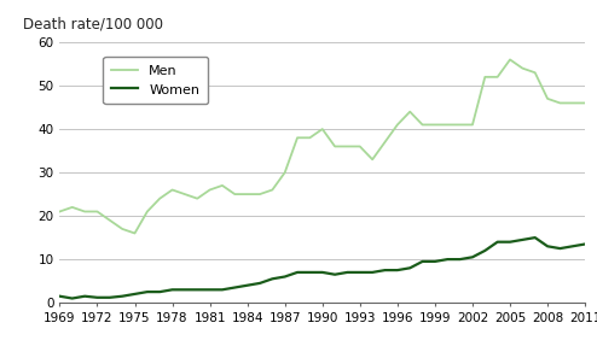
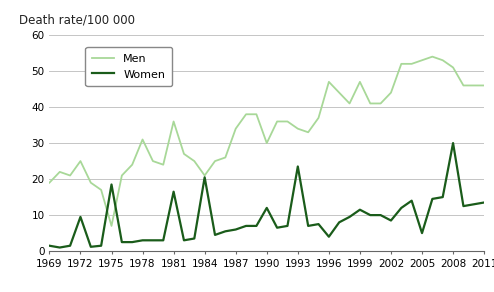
Men/1969: 21 -> 19
Men/1972: 21 -> 25
Women/1972: 1.2 -> 9.5
Men/1975: 16 -> 7
Women/1975: 2.0 -> 18.5
Men/1978: 26 -> 31
Men/1981: 26 -> 36
Women/1981: 3.0 -> 16.5
Men/1984: 25 -> 21
Women/1984: 4.0 -> 20.5
Men/1987: 30 -> 34
Men/1990: 40 -> 30
Women/1990: 7.0 -> 12.0
Men/1993: 36 -> 34
Women/1993: 7.0 -> 23.5
Men/1996: 41 -> 47
Women/1996: 7.5 -> 4.0
Men/1999: 41 -> 47
Women/1999: 9.5 -> 11.5
Men/2002: 41 -> 44
Women/2002: 10.5 -> 8.5
Men/2005: 56 -> 53
Women/2005: 14.0 -> 5.0
Men/2008: 47 -> 51
Women/2008: 13.0 -> 30.0
